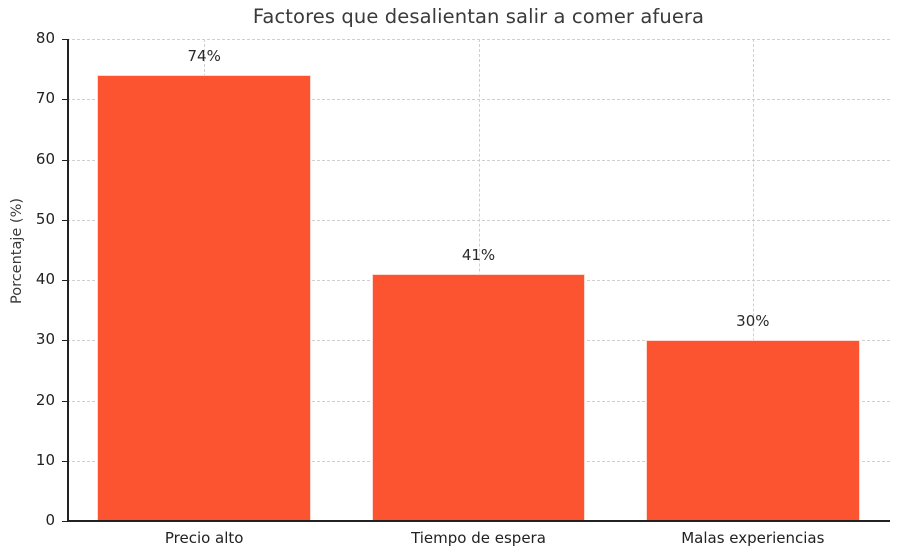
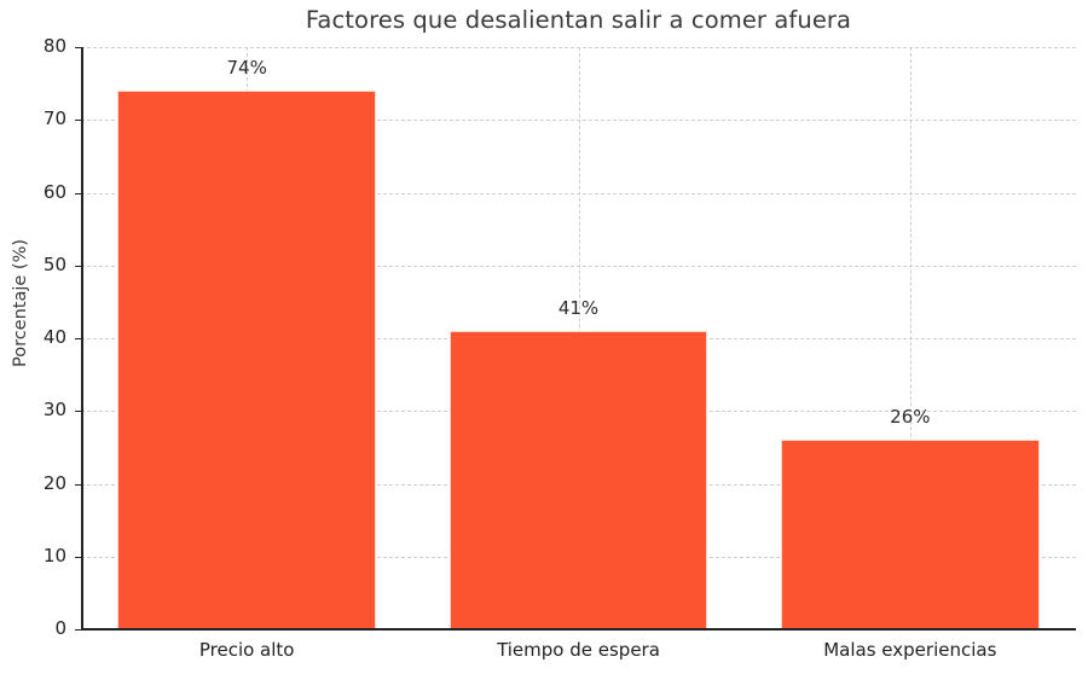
Malas experiencias: 30% -> 26%
